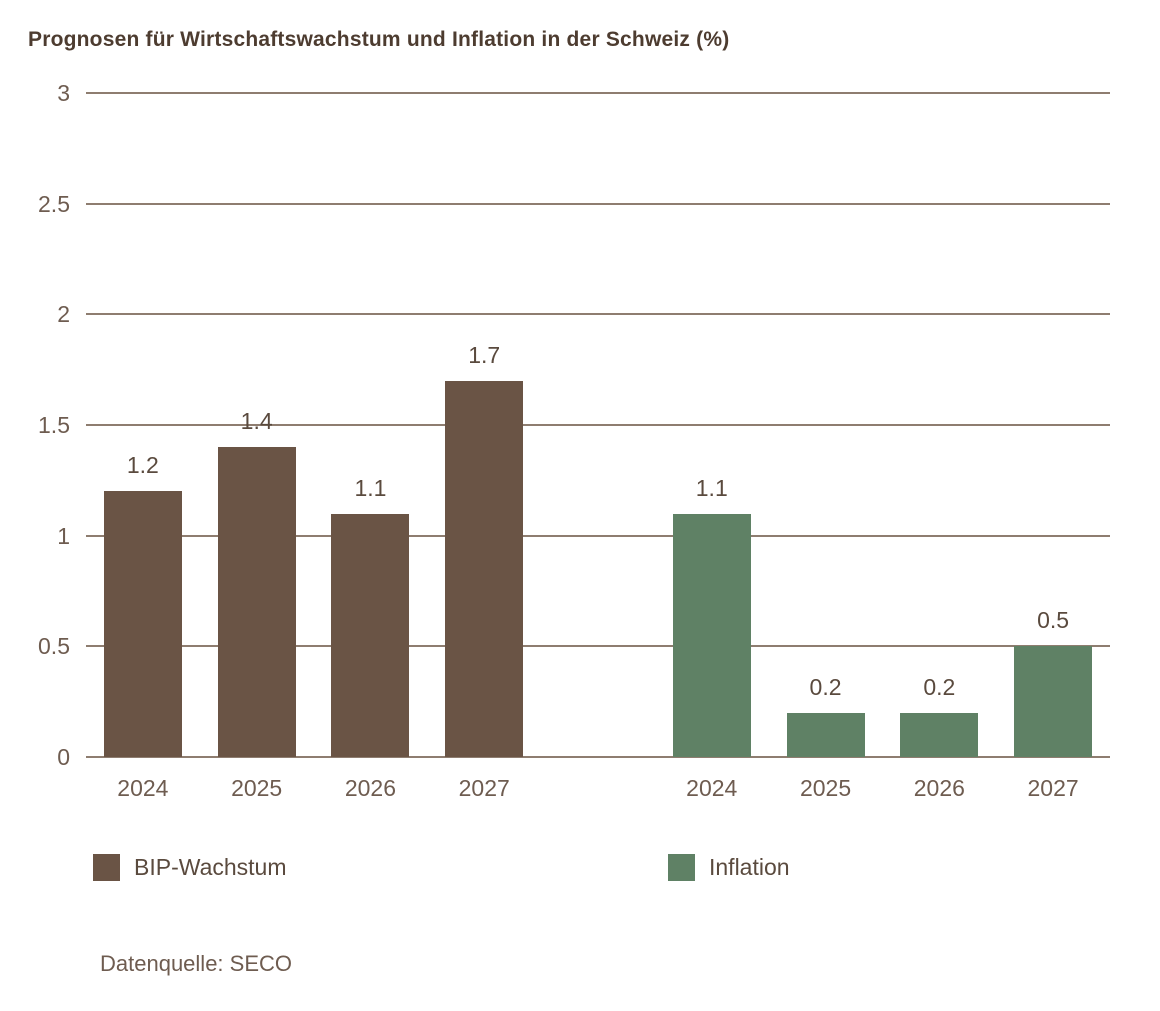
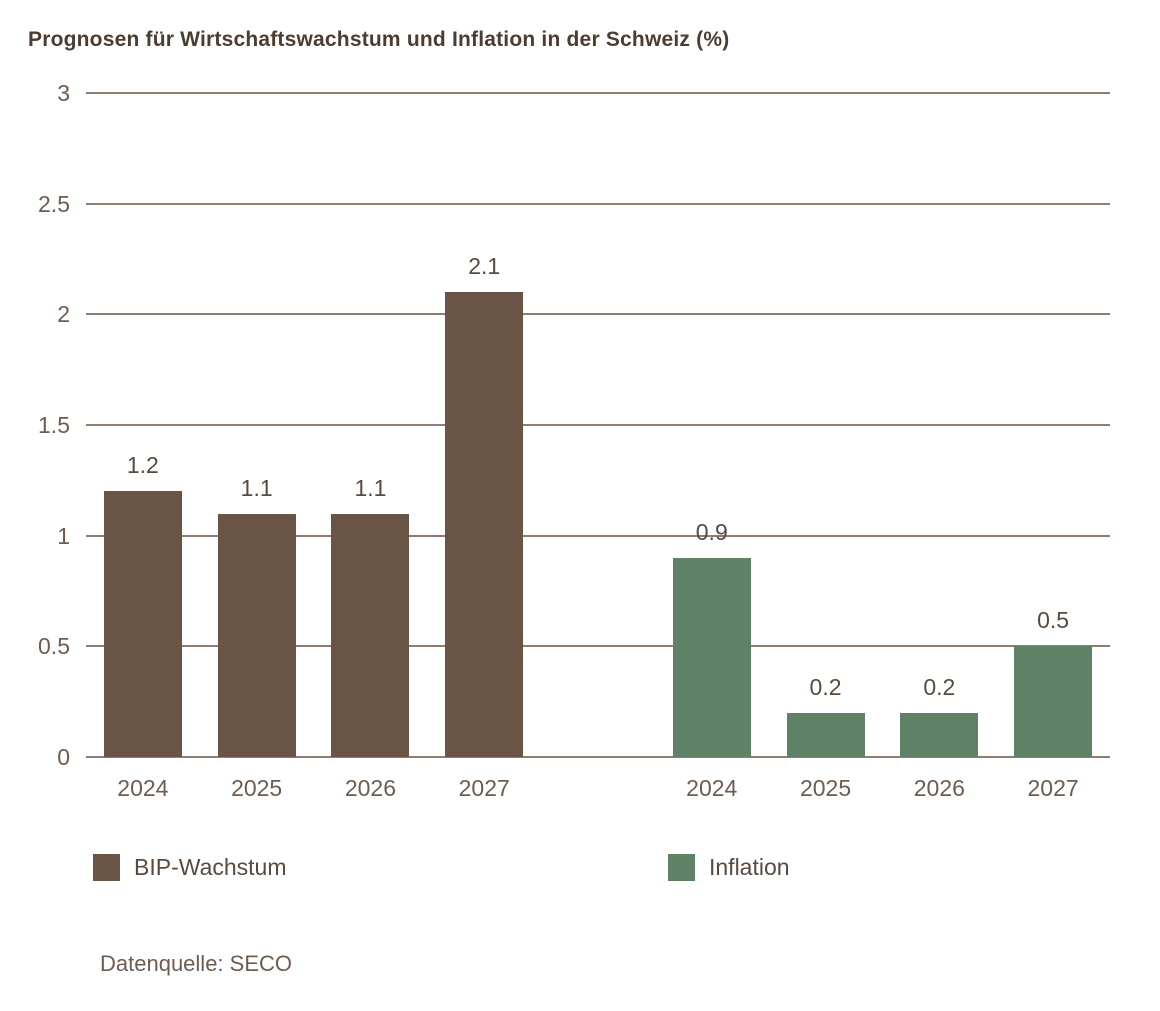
Inflation/2024: 1.1 -> 0.9
BIP-Wachstum/2025: 1.4 -> 1.1
BIP-Wachstum/2027: 1.7 -> 2.1
